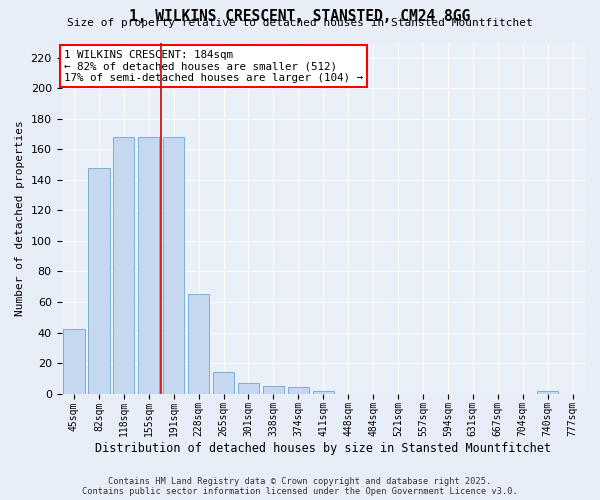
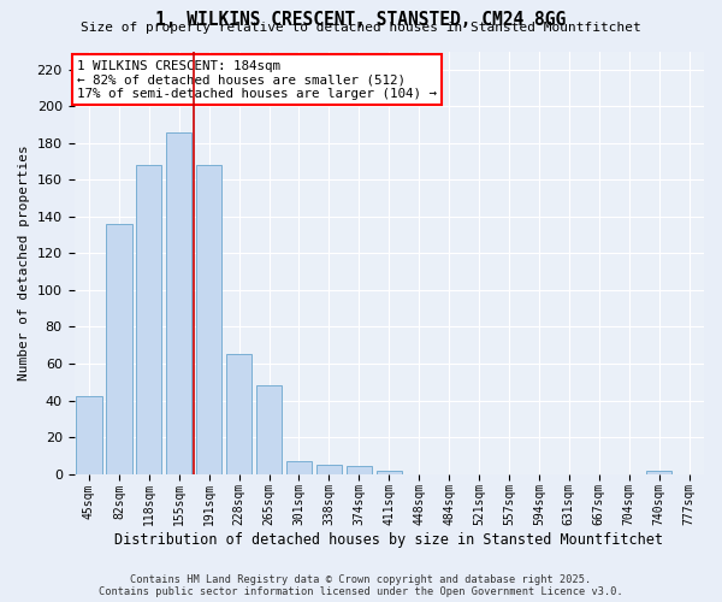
82sqm: 148 -> 136
155sqm: 168 -> 186
265sqm: 14 -> 48
